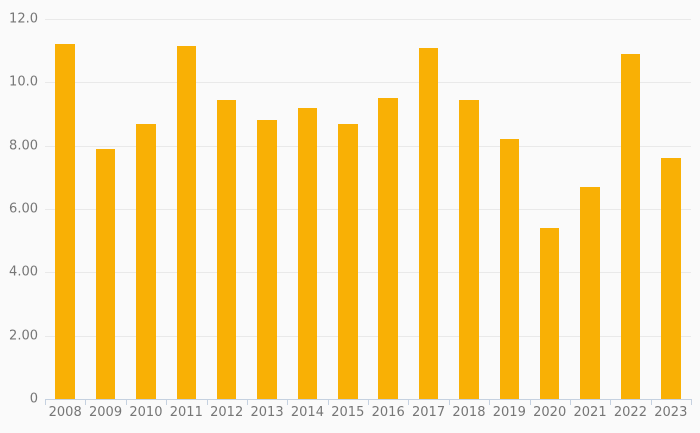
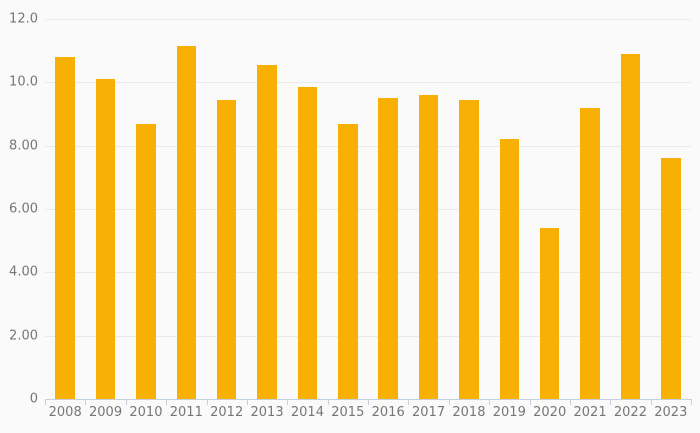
2008: 11.2 -> 10.8
2009: 7.9 -> 10.1
2013: 8.8 -> 10.6
2014: 9.2 -> 9.8
2017: 11.1 -> 9.6
2021: 6.7 -> 9.2
